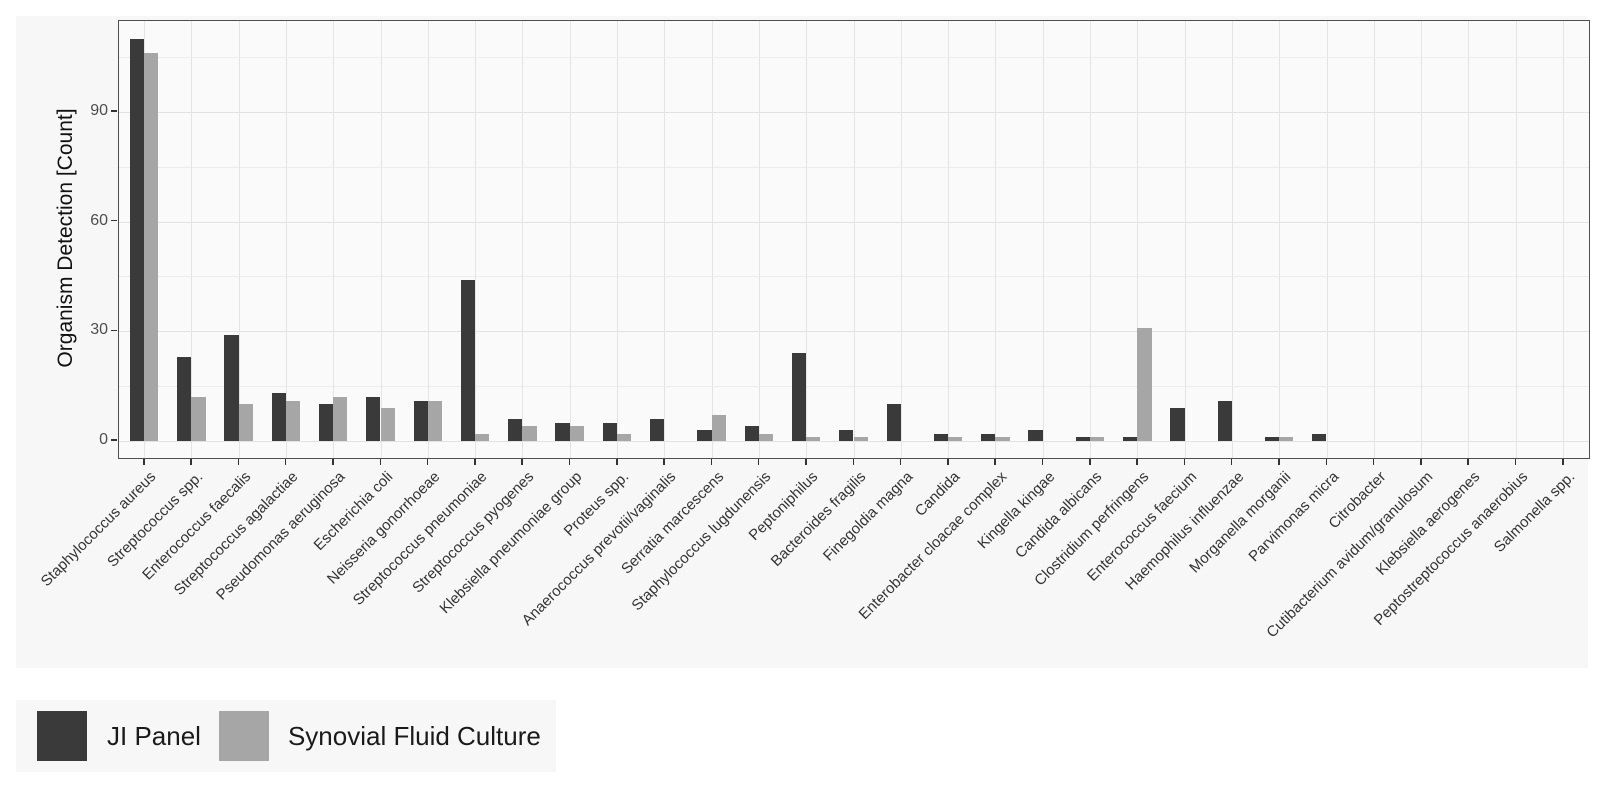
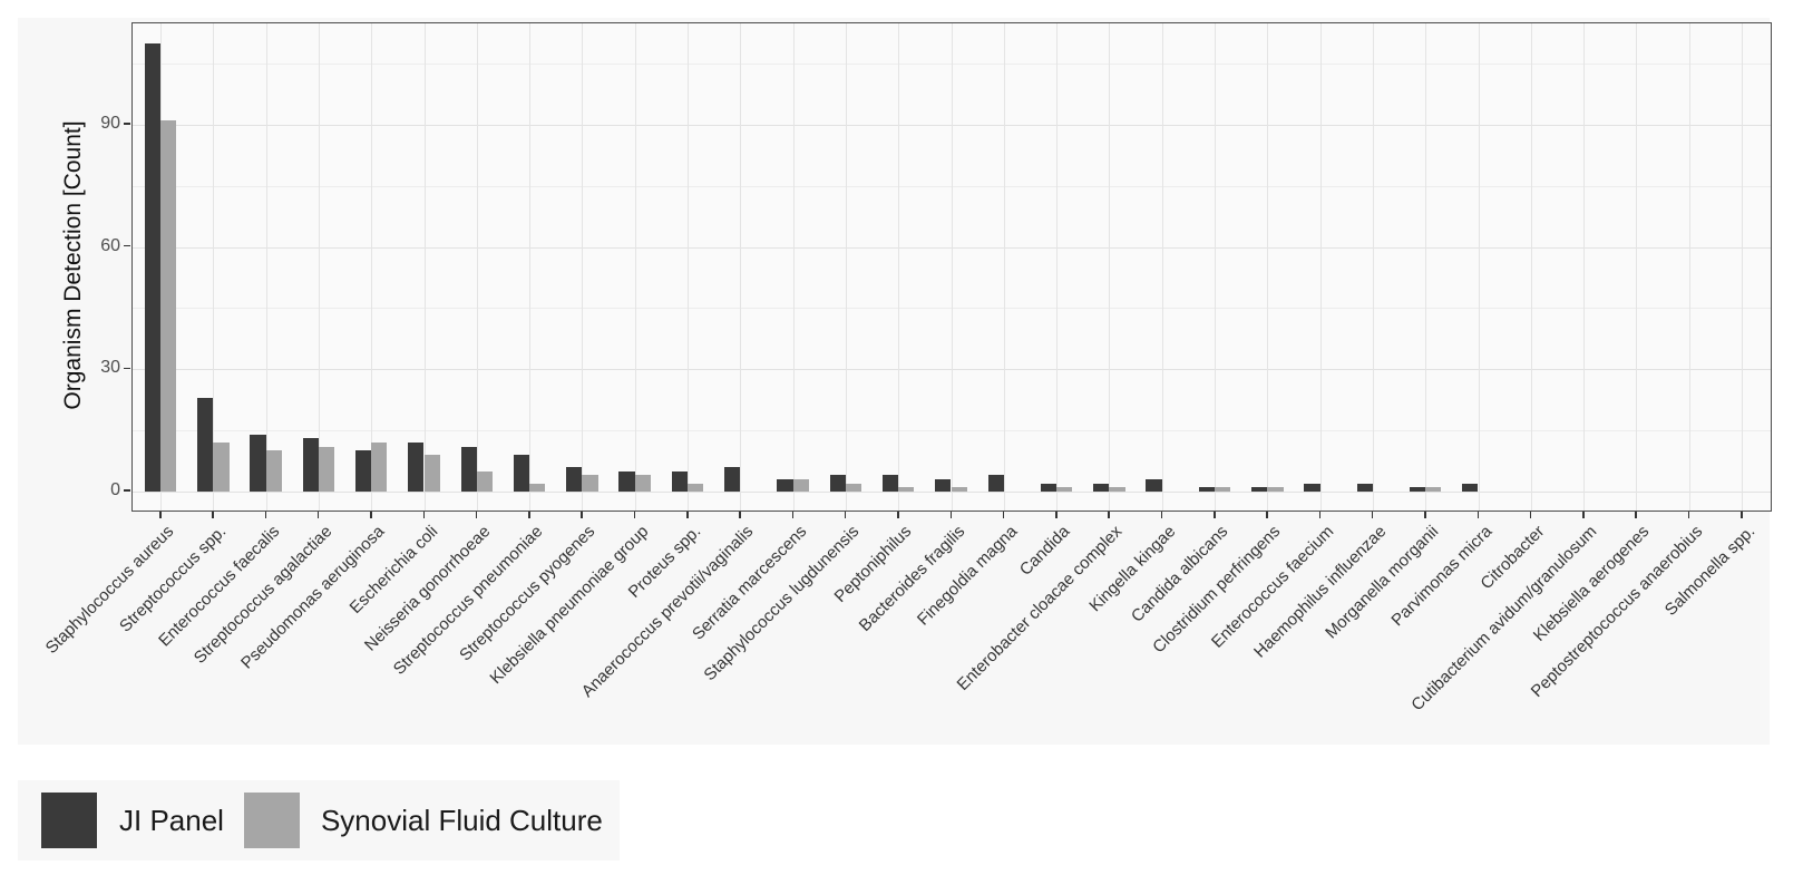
Synovial Fluid Culture/Staphylococcus aureus: 106 -> 91
JI Panel/Enterococcus faecalis: 29 -> 14
Synovial Fluid Culture/Neisseria gonorrhoeae: 11 -> 5
JI Panel/Streptococcus pneumoniae: 44 -> 9
Synovial Fluid Culture/Serratia marcescens: 7 -> 3
JI Panel/Peptoniphilus: 24 -> 4
JI Panel/Finegoldia magna: 10 -> 4
Synovial Fluid Culture/Clostridium perfringens: 31 -> 1
JI Panel/Enterococcus faecium: 9 -> 2
JI Panel/Haemophilus influenzae: 11 -> 2
